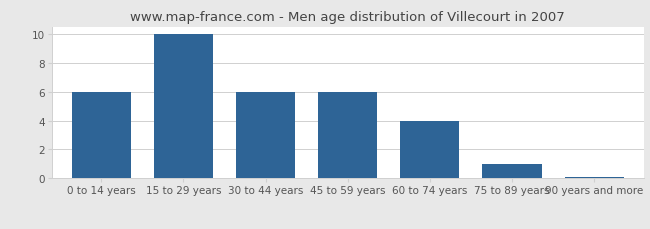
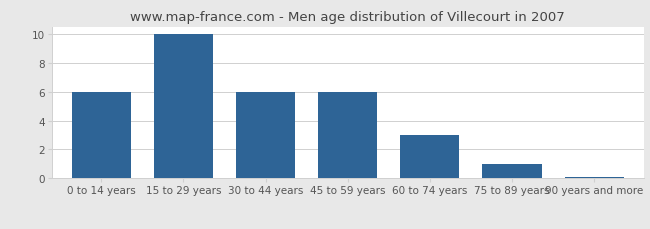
60 to 74 years: 4.0 -> 3.0
